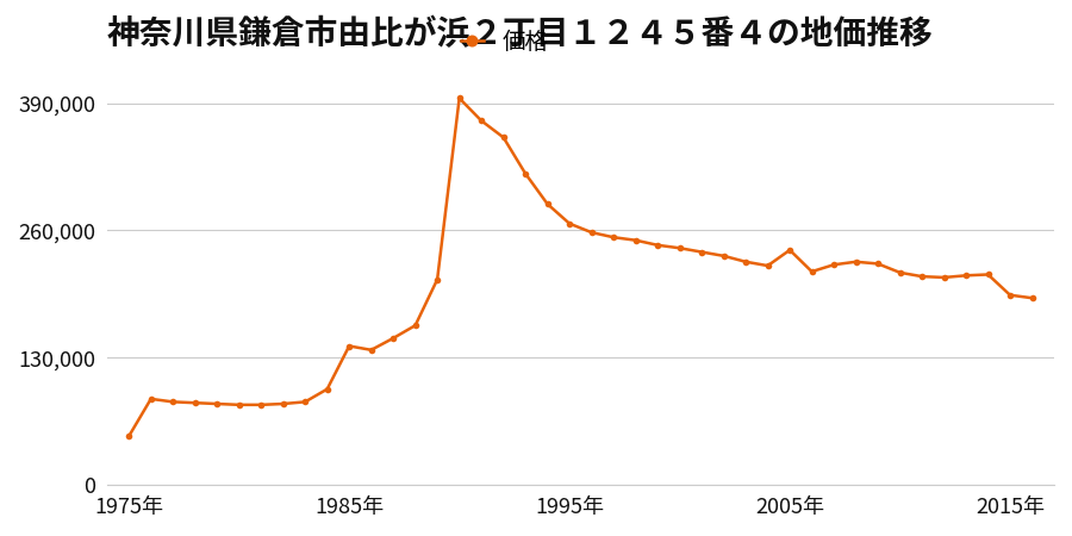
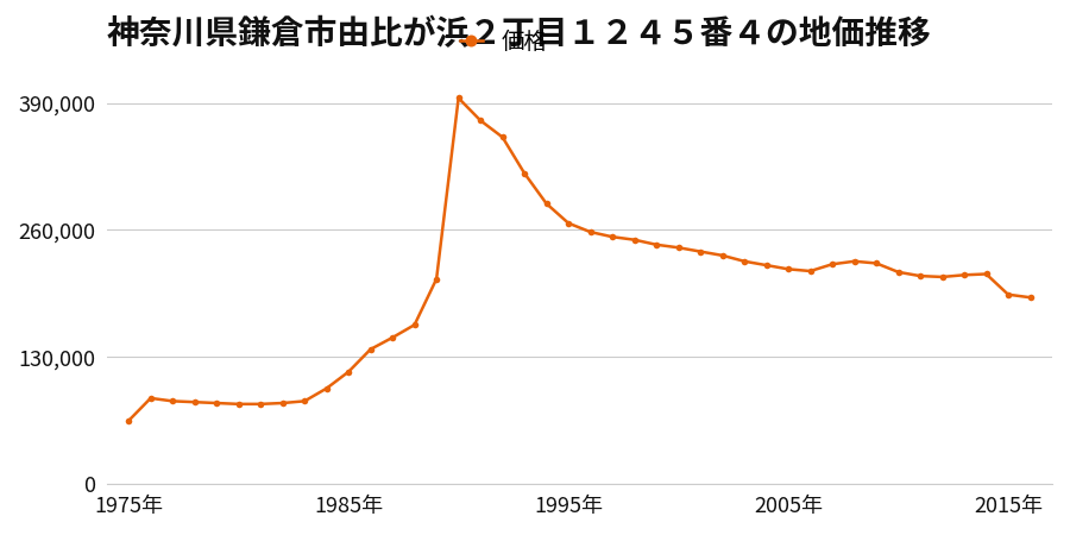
1975年: 50,000 -> 65,000
1985年: 142,000 -> 115,000
2005年: 240,000 -> 220,000
